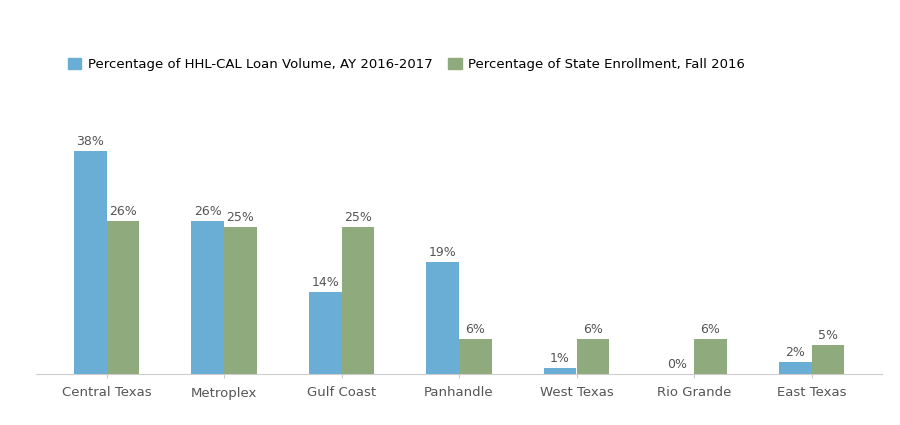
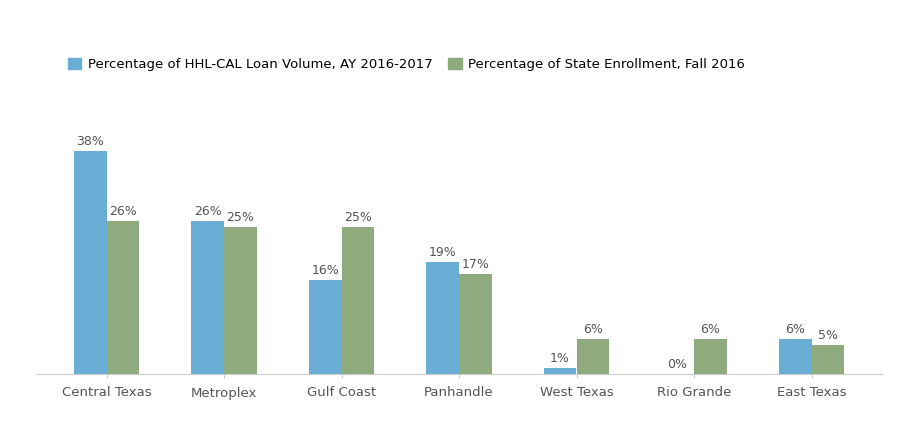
Percentage of HHL-CAL Loan Volume, AY 2016-2017/Gulf Coast: 14% -> 16%
Percentage of State Enrollment, Fall 2016/Panhandle: 6% -> 17%
Percentage of HHL-CAL Loan Volume, AY 2016-2017/East Texas: 2% -> 6%
